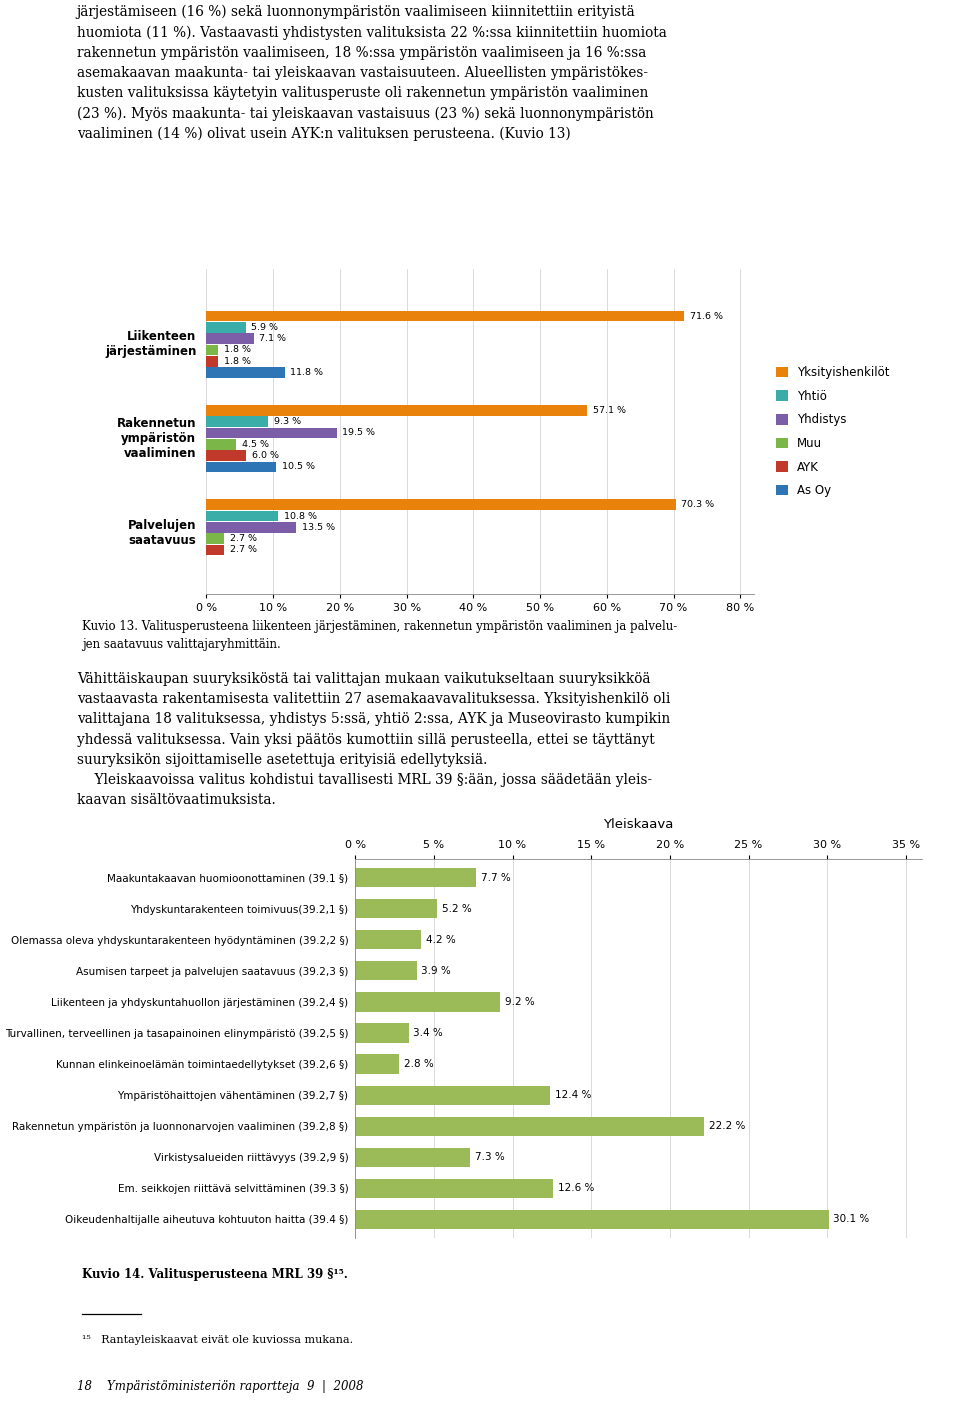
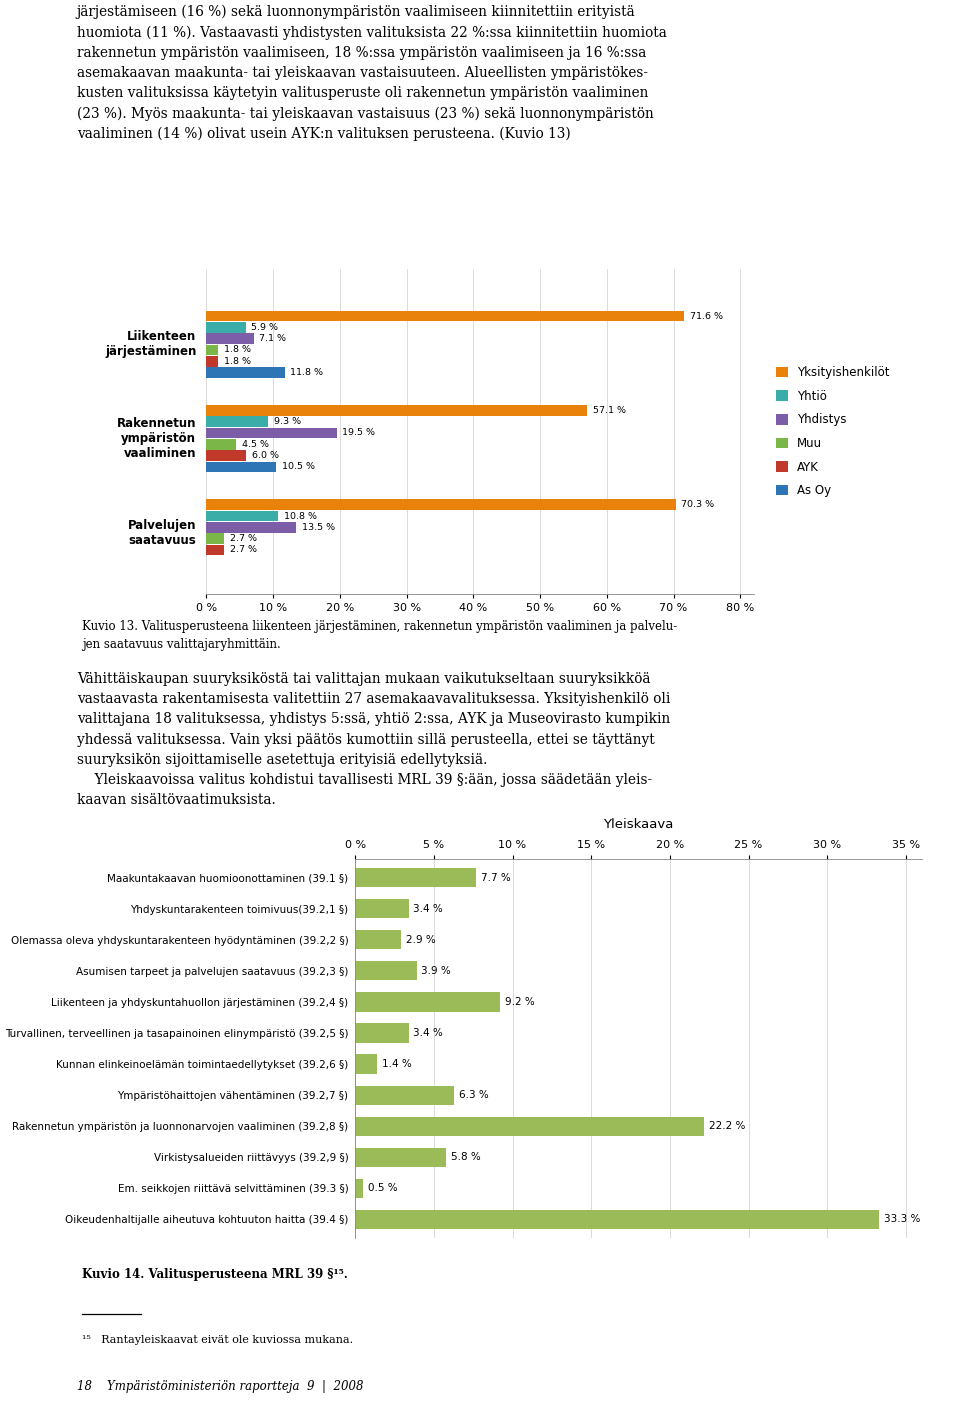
Yleiskaava/Yhdyskuntarakenteen toimivuus(39.2,1 §): 5.2 -> 3.4
Yleiskaava/Olemassa oleva yhdyskuntarakenteen hyödyntäminen (39.2,2 §): 4.2 -> 2.9
Yleiskaava/Kunnan elinkeinoelämän toimintaedellytykset (39.2,6 §): 2.8 -> 1.4
Yleiskaava/Ympäristöhaittojen vähentäminen (39.2,7 §): 12.4 -> 6.3
Yleiskaava/Virkistysalueiden riittävyys (39.2,9 §): 7.3 -> 5.8
Yleiskaava/Em. seikkojen riittävä selvittäminen (39.3 §): 12.6 -> 0.5
Yleiskaava/Oikeudenhaltijalle aiheutuva kohtuuton haitta (39.4 §): 30.1 -> 33.3
